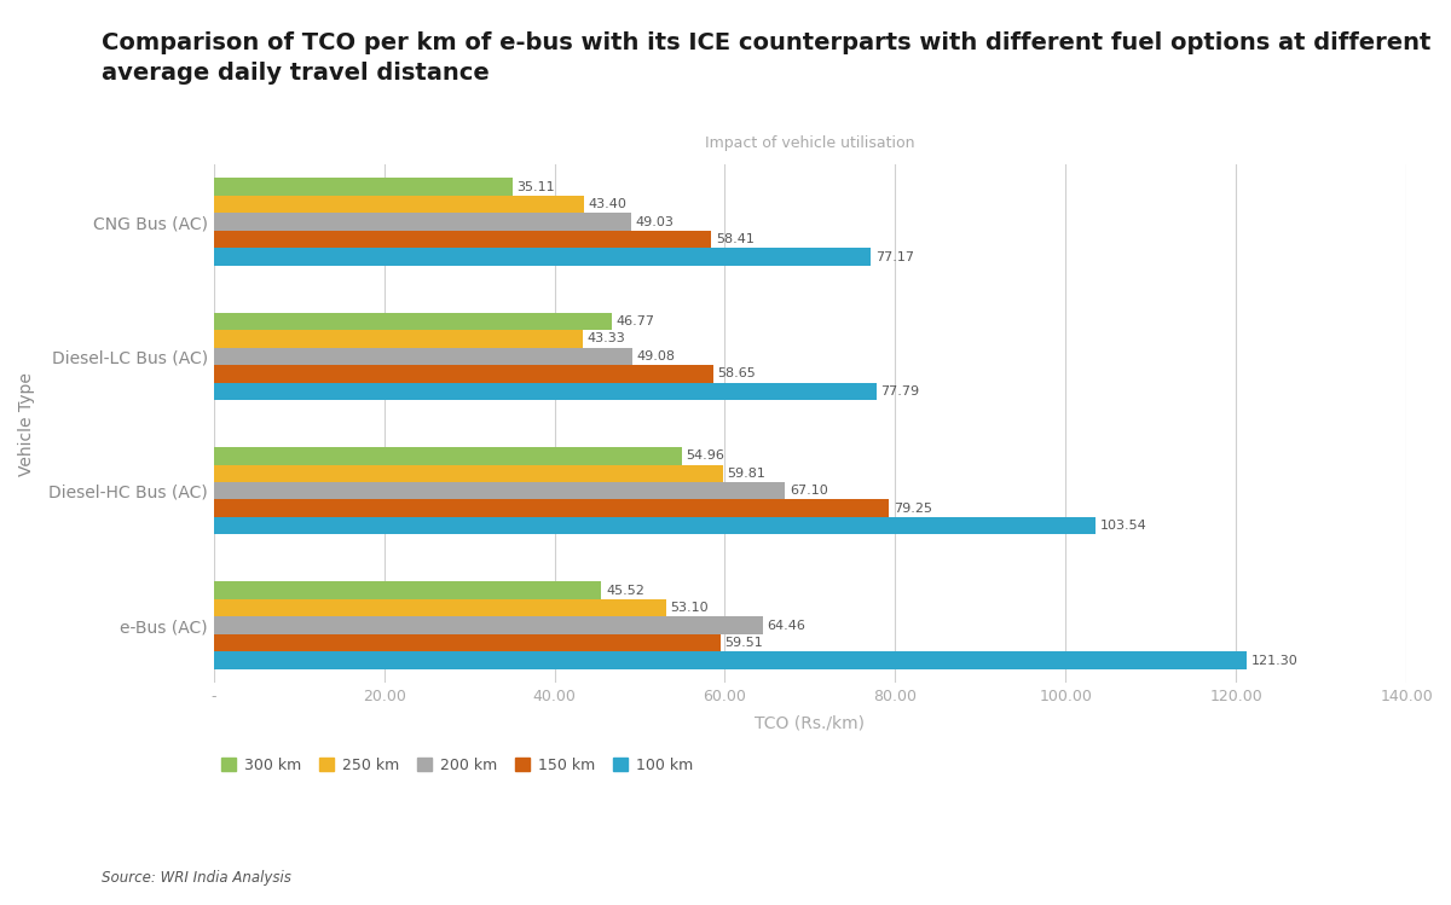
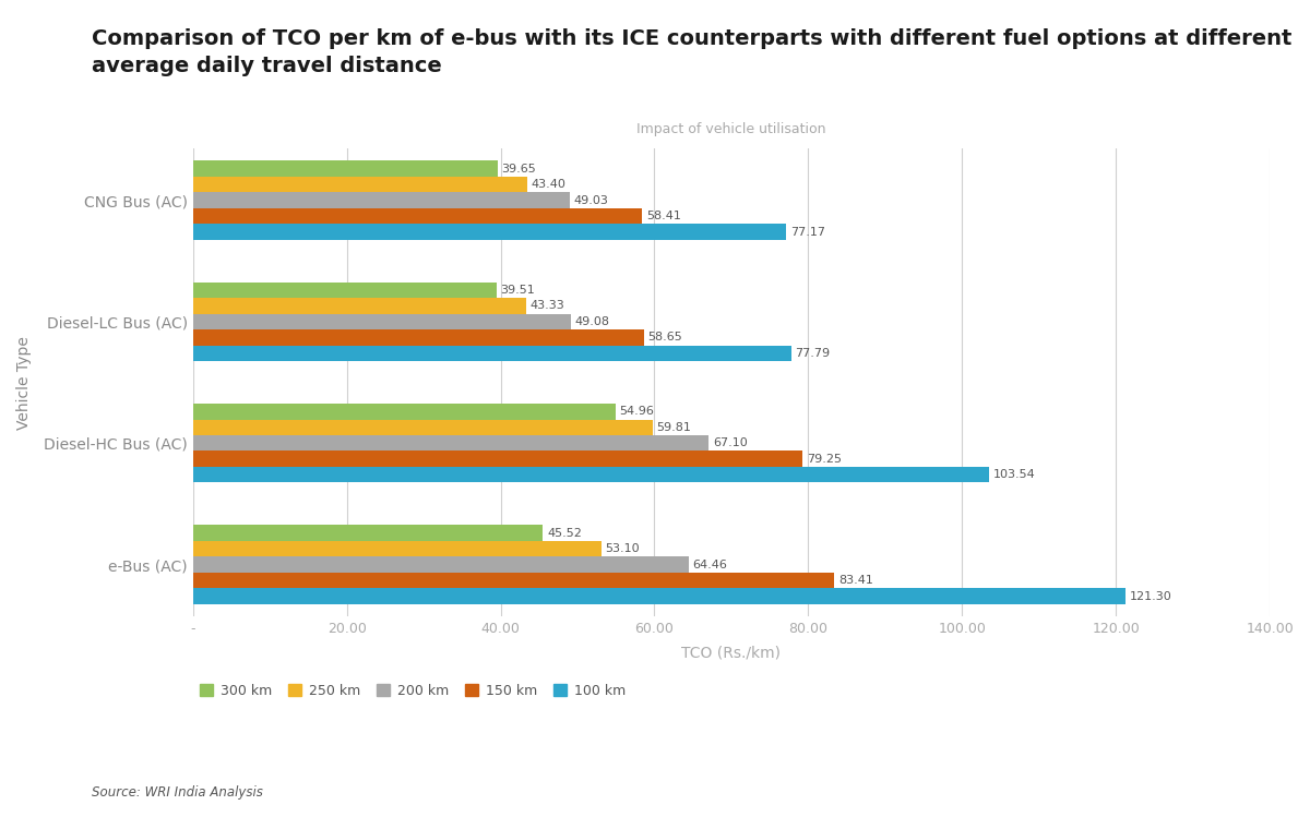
300 km/CNG Bus (AC): 35.11 -> 39.65
300 km/Diesel-LC Bus (AC): 46.77 -> 39.51
150 km/e-Bus (AC): 59.51 -> 83.41
